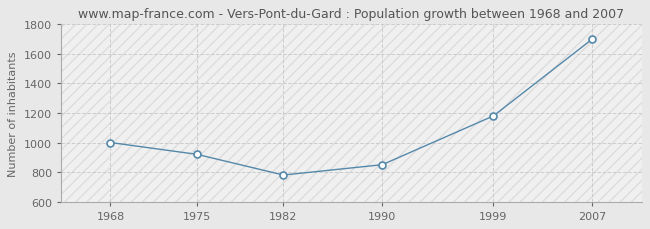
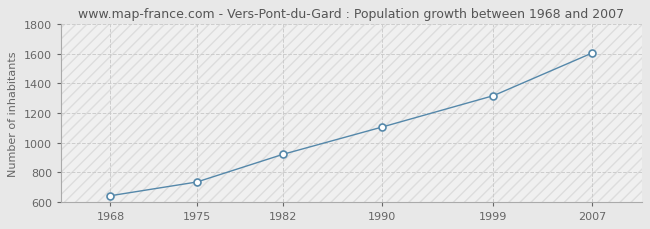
1968: 1000 -> 640
1975: 920 -> 730
1982: 780 -> 920
1990: 850 -> 1100
1999: 1180 -> 1320
2007: 1700 -> 1610
